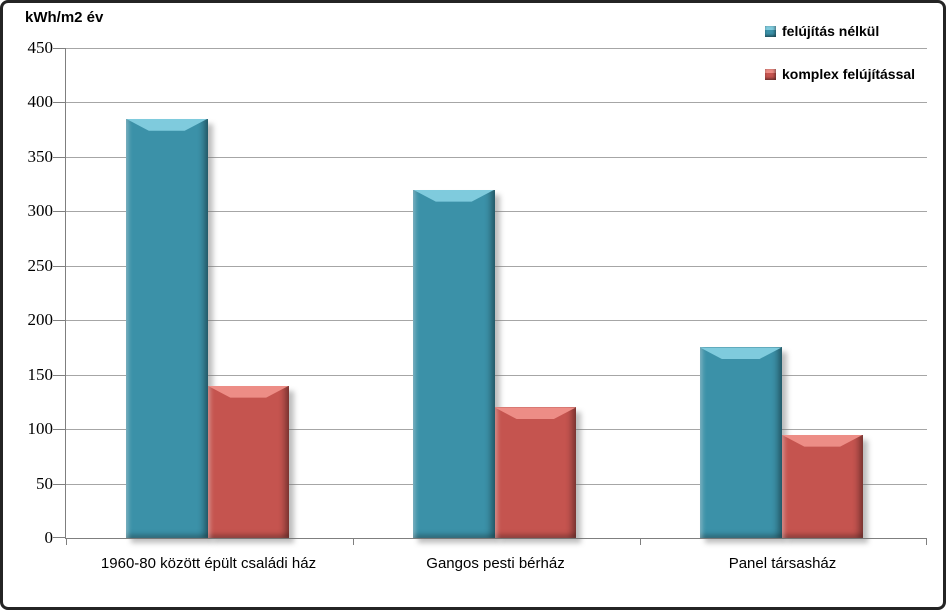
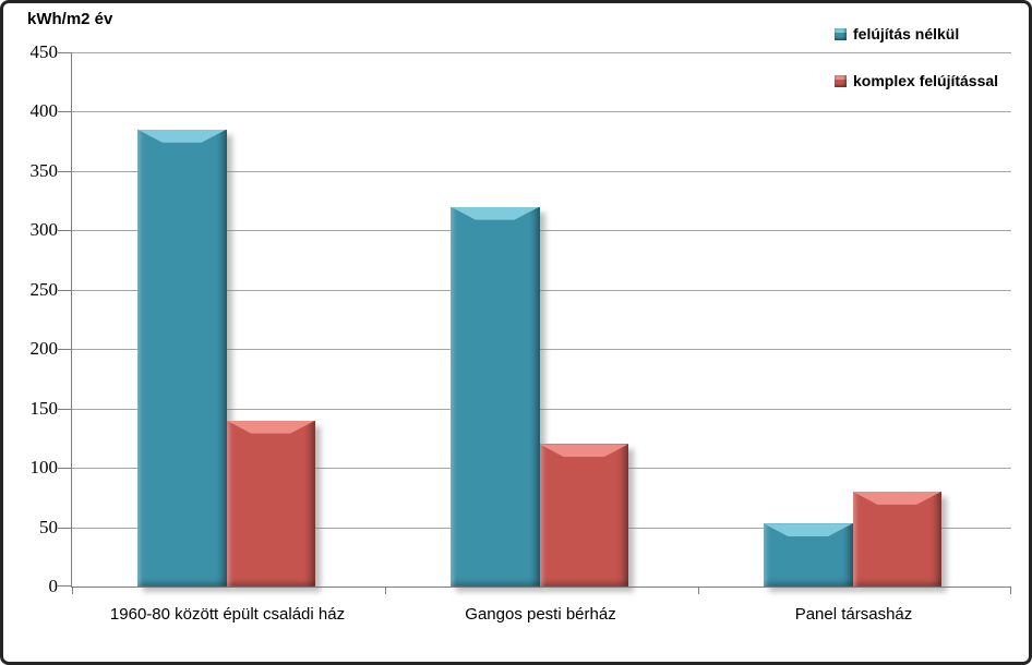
felújítás nélkül/Panel társasház: 175 -> 53
komplex felújítással/Panel társasház: 95 -> 80
